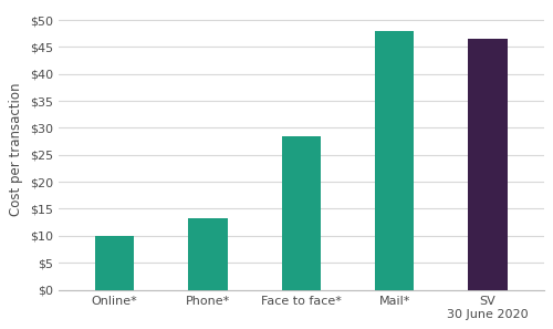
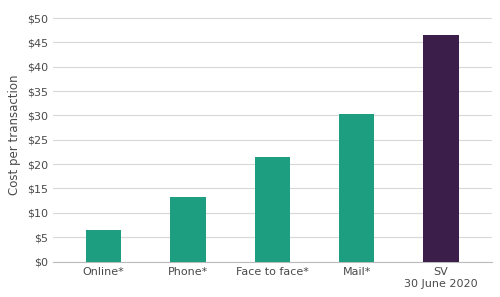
Online*: $10.0 -> $6.5
Face to face*: $28.5 -> $21.5
Mail*: $48.0 -> $30.3
